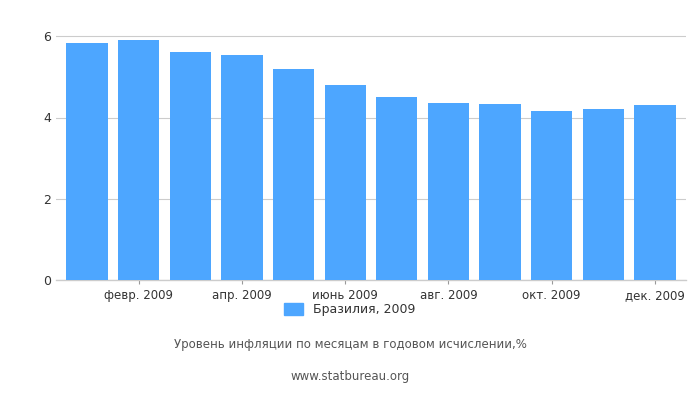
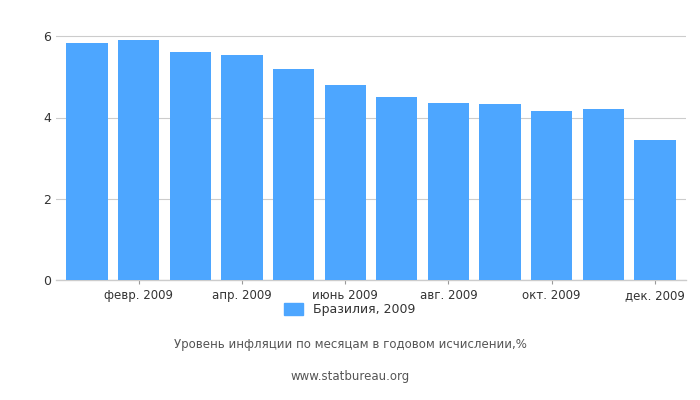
дек. 2009: 4.31 -> 3.45
